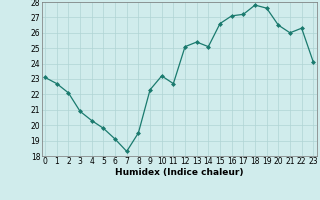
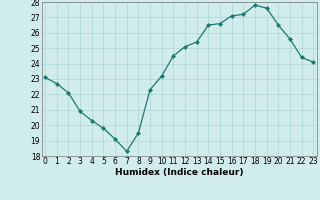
11: 22.7 -> 24.5
14: 25.1 -> 26.5
21: 26.0 -> 25.6
22: 26.3 -> 24.4
